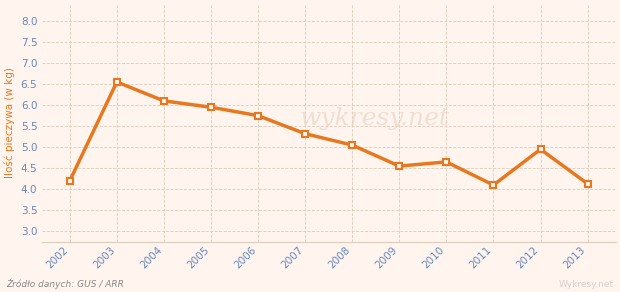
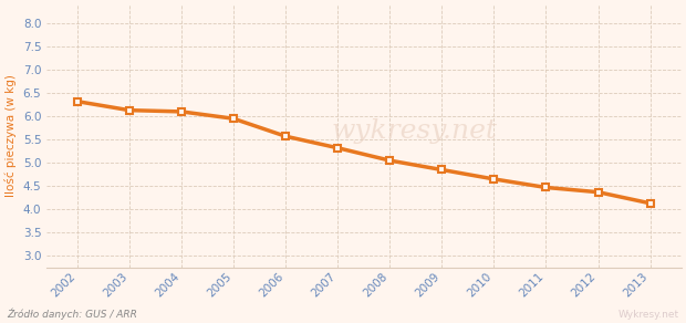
2002: 4.20 -> 6.32
2003: 6.55 -> 6.13
2006: 5.75 -> 5.57
2009: 4.55 -> 4.85
2011: 4.10 -> 4.47
2012: 4.95 -> 4.37
